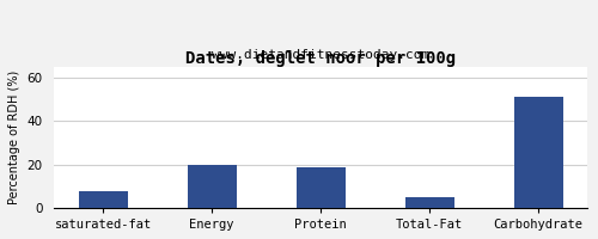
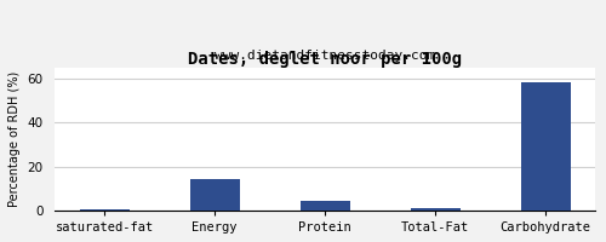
saturated-fat: 8 -> 0
Energy: 20 -> 14
Protein: 19 -> 4
Total-Fat: 5 -> 1
Carbohydrate: 51 -> 58
